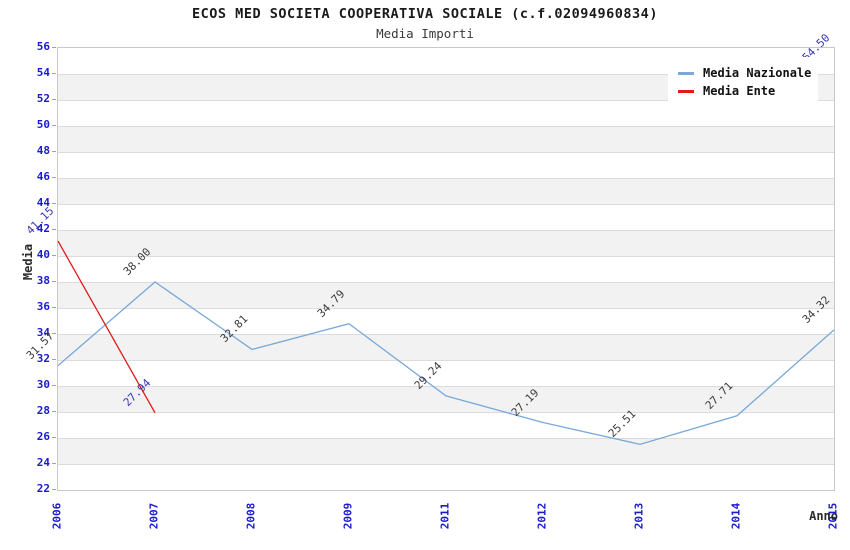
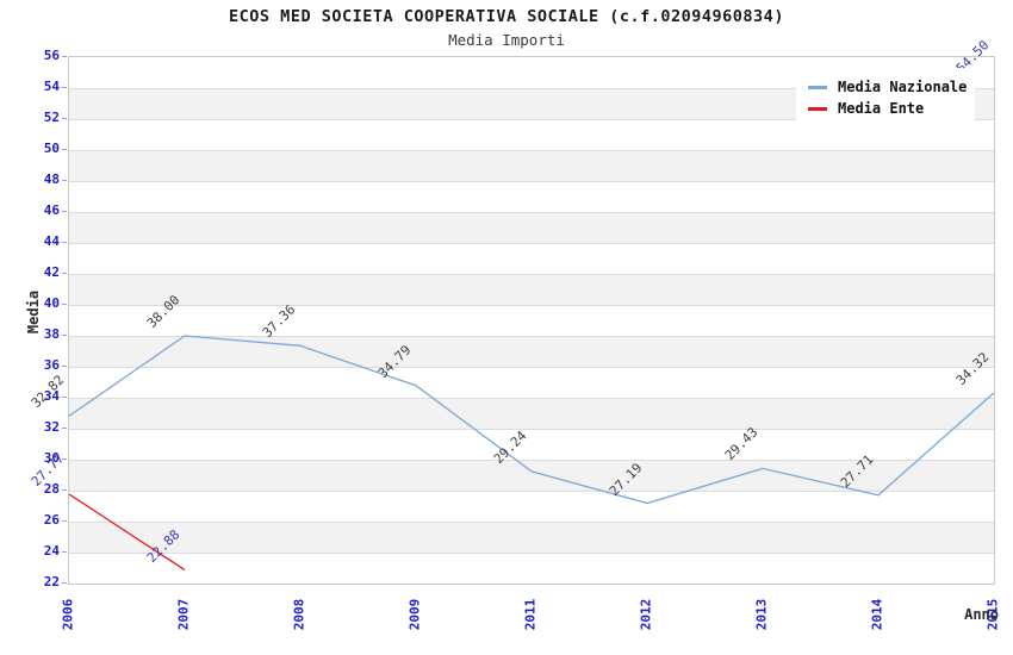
Media Nazionale/2006: 31.57 -> 32.82
Media Ente/2006: 41.15 -> 27.77
Media Ente/2007: 27.94 -> 22.88
Media Nazionale/2008: 32.81 -> 37.36
Media Nazionale/2013: 25.51 -> 29.43
